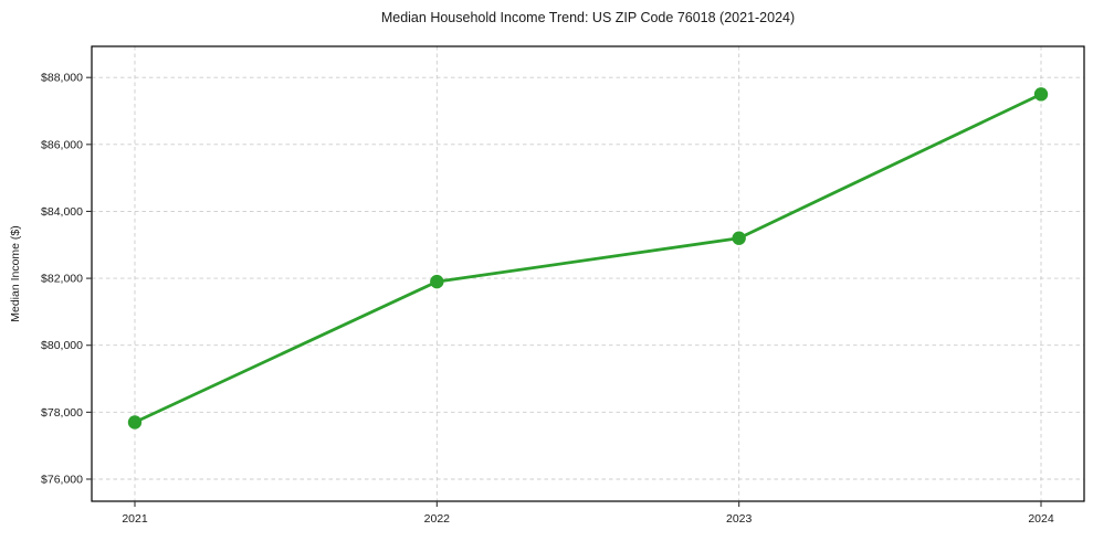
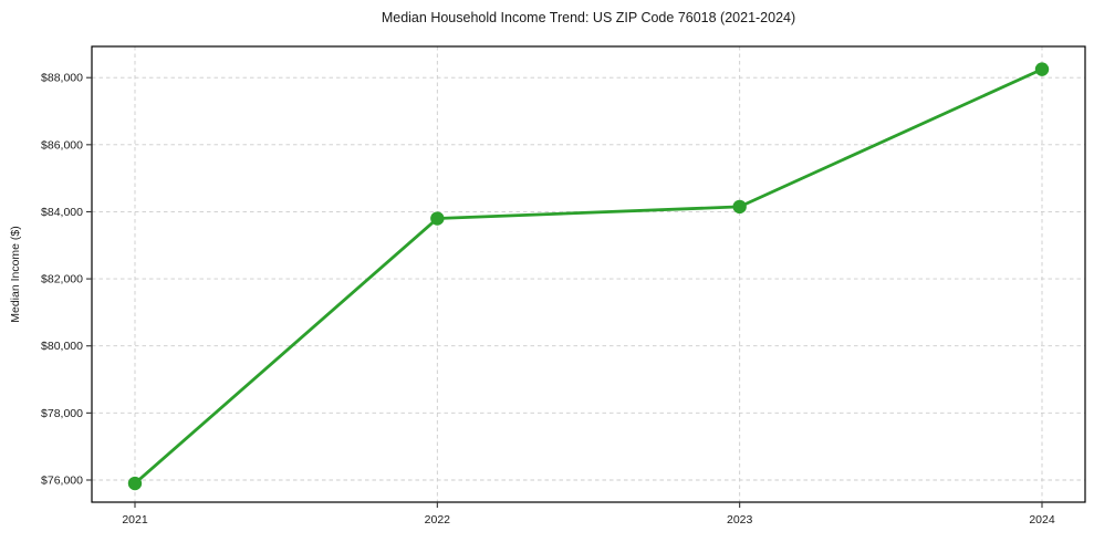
2021: $77700 -> $75900
2022: $81900 -> $83800
2023: $83200 -> $84200
2024: $87500 -> $88200
